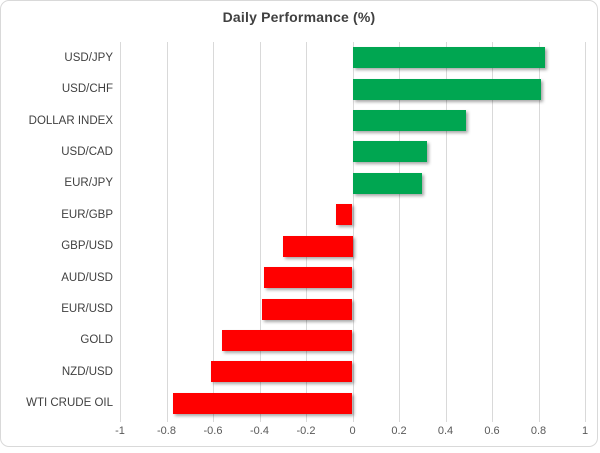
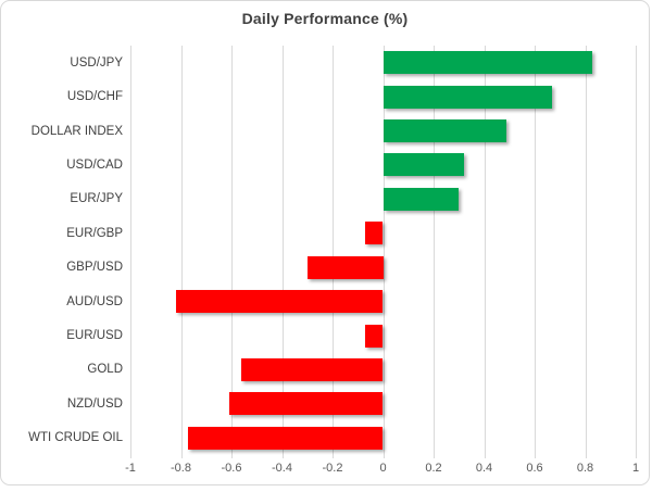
USD/CHF: 0.81 -> 0.67
AUD/USD: -0.38 -> -0.82
EUR/USD: -0.39 -> -0.07
